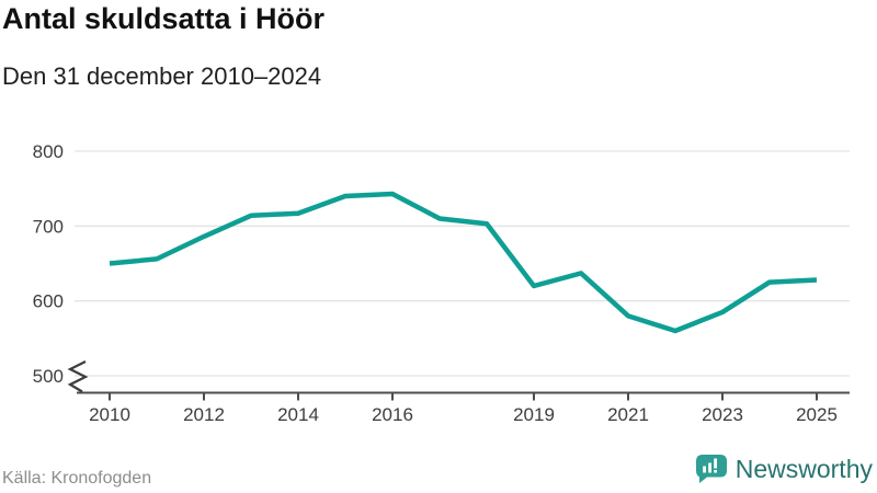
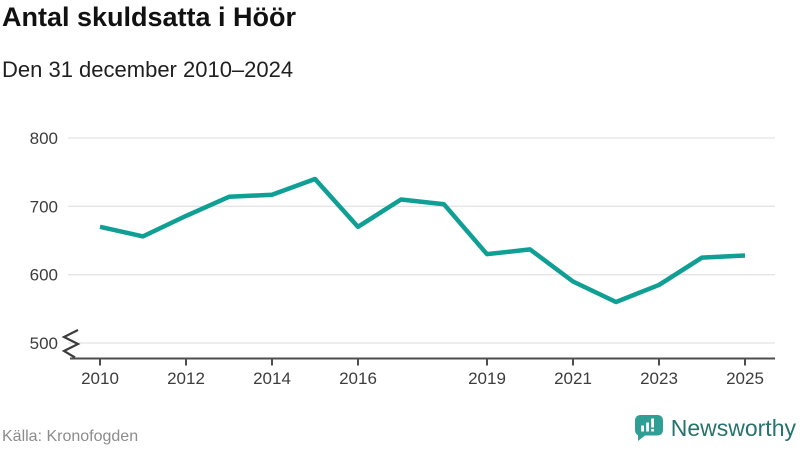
2010: 650 -> 670
2016: 740 -> 670
2019: 620 -> 630
2021: 580 -> 590
